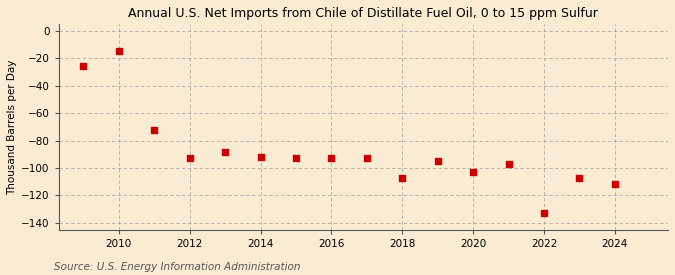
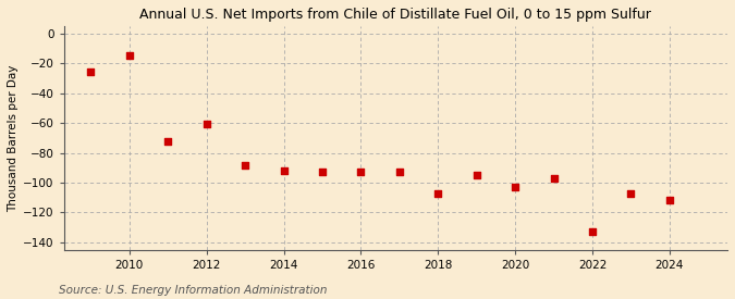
2012: -93 -> -61
